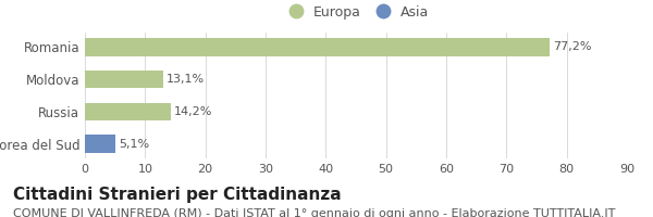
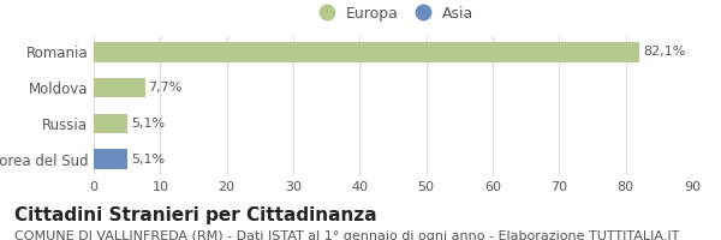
Romania: 77,2% -> 82,1%
Moldova: 13,1% -> 7,7%
Russia: 14,2% -> 5,1%
